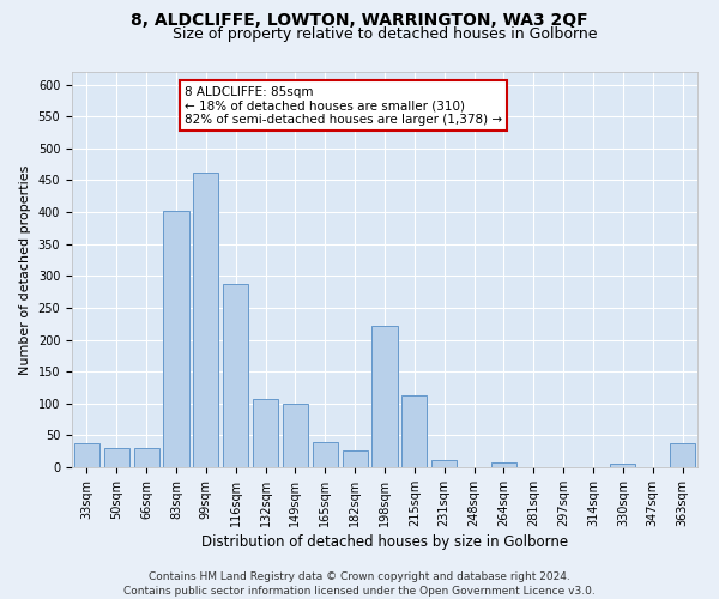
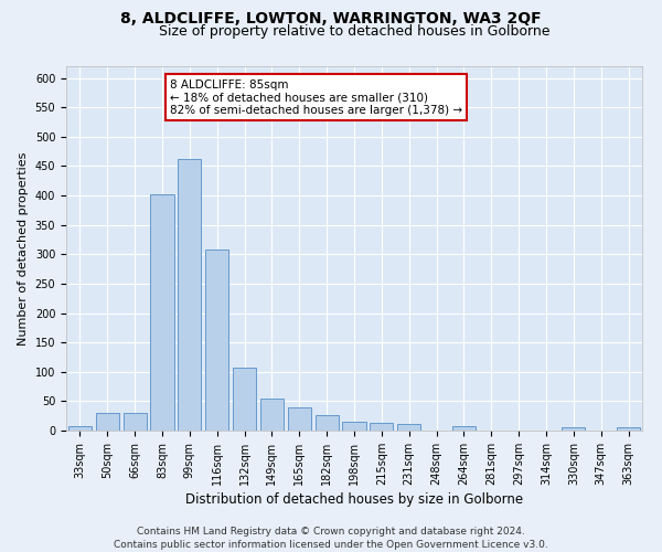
33sqm: 38 -> 7
116sqm: 288 -> 308
149sqm: 100 -> 54
198sqm: 222 -> 15
215sqm: 112 -> 13
363sqm: 38 -> 5
